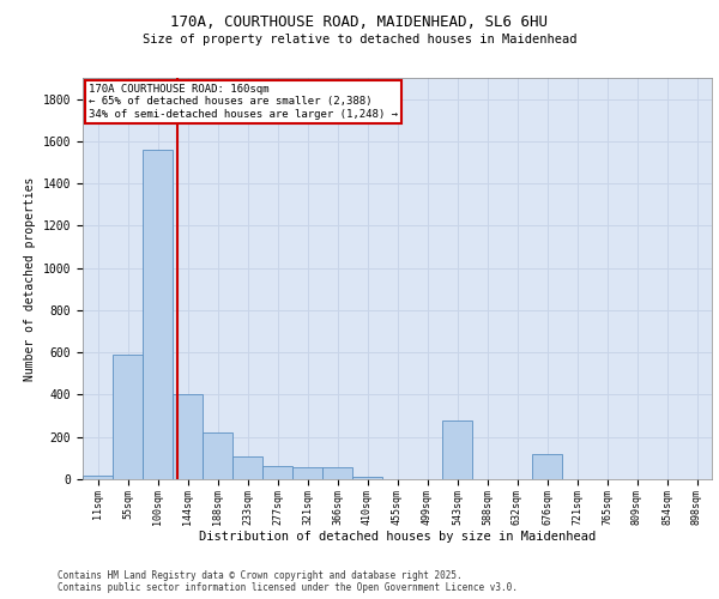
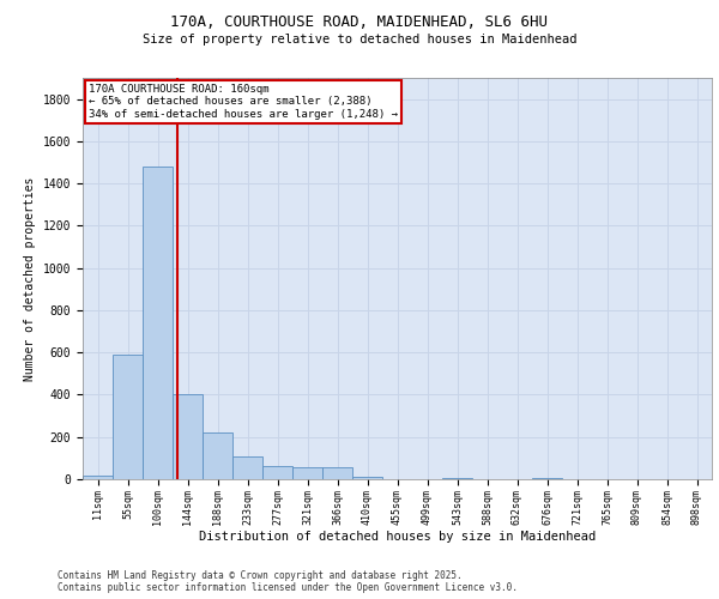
100sqm: 1560 -> 1480
543sqm: 280 -> 0
676sqm: 120 -> 0
